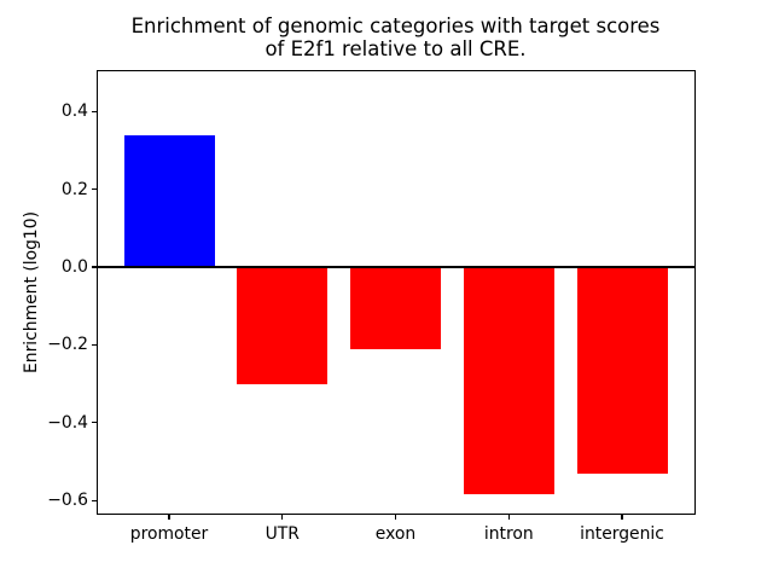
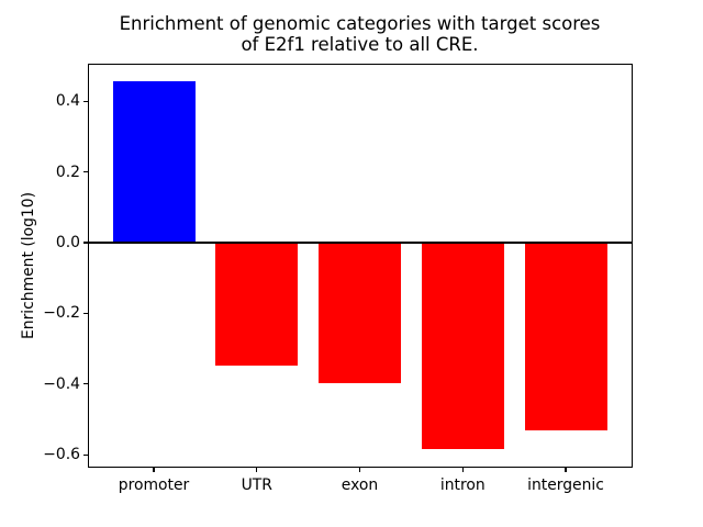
promoter: 0.34 -> 0.46
UTR: -0.30 -> -0.35
exon: -0.21 -> -0.40
